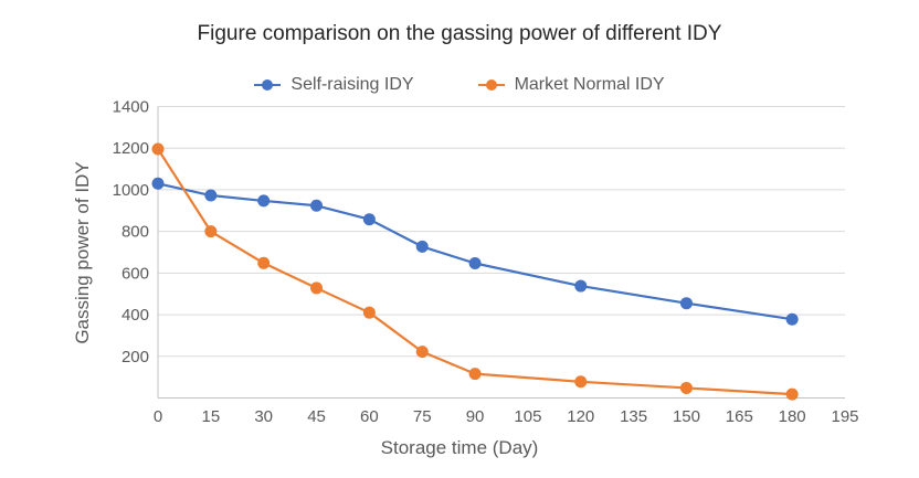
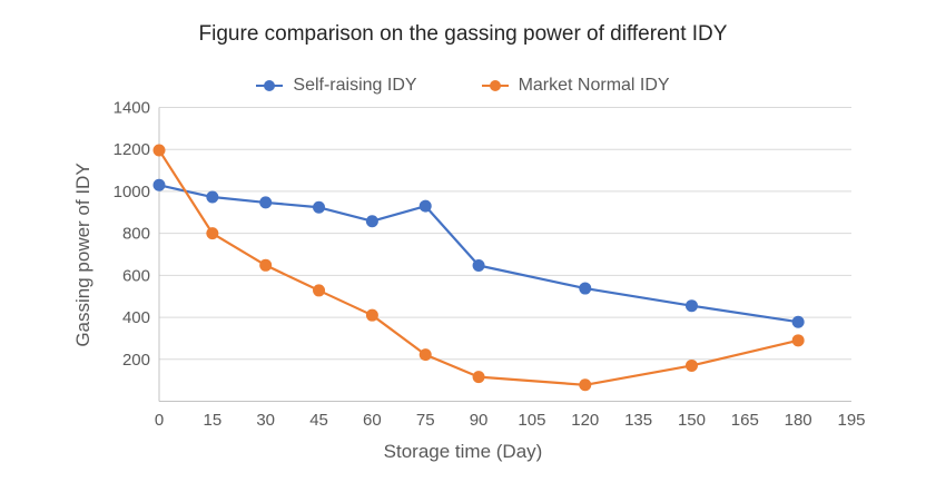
Self-raising IDY/75: 730 -> 930
Market Normal IDY/150: 50 -> 170
Market Normal IDY/180: 20 -> 290
